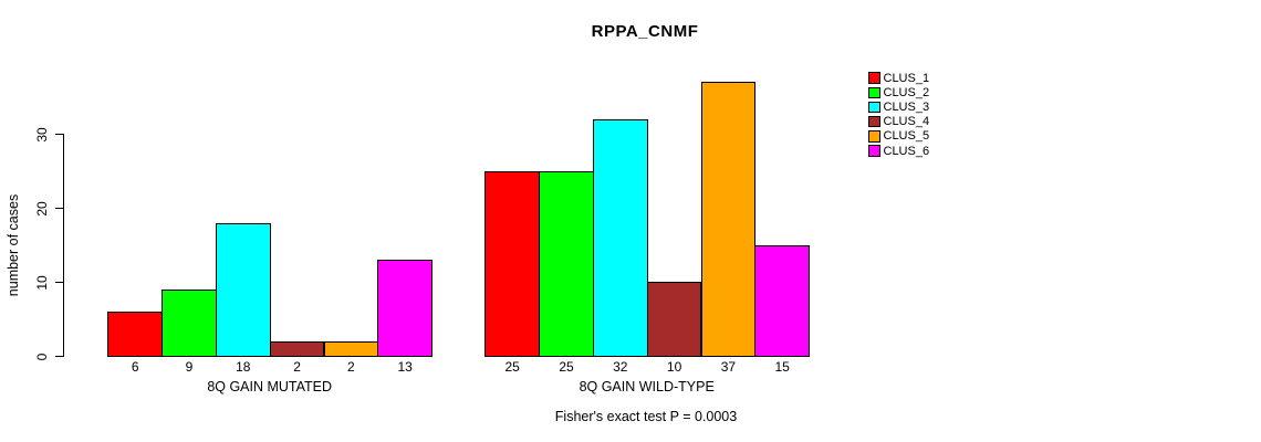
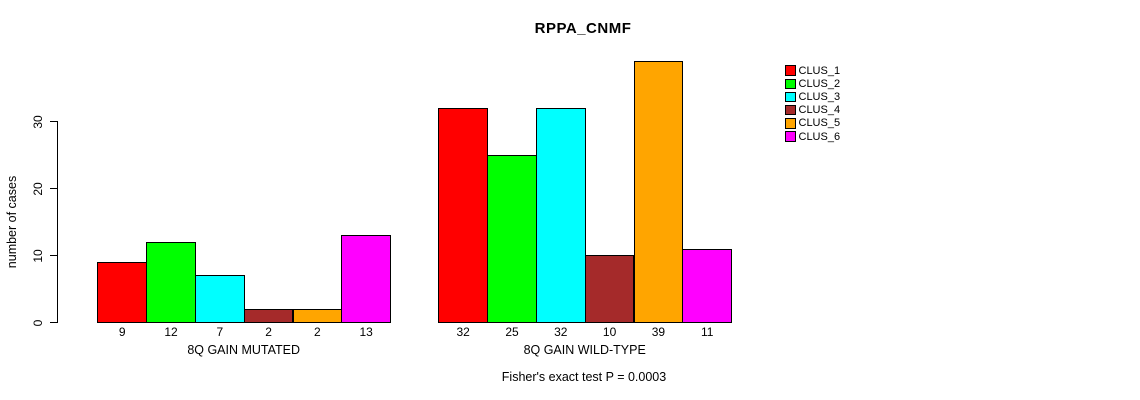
CLUS_1/8Q GAIN MUTATED: 6 -> 9
CLUS_2/8Q GAIN MUTATED: 9 -> 12
CLUS_3/8Q GAIN MUTATED: 18 -> 7
CLUS_1/8Q GAIN WILD-TYPE: 25 -> 32
CLUS_5/8Q GAIN WILD-TYPE: 37 -> 39
CLUS_6/8Q GAIN WILD-TYPE: 15 -> 11
